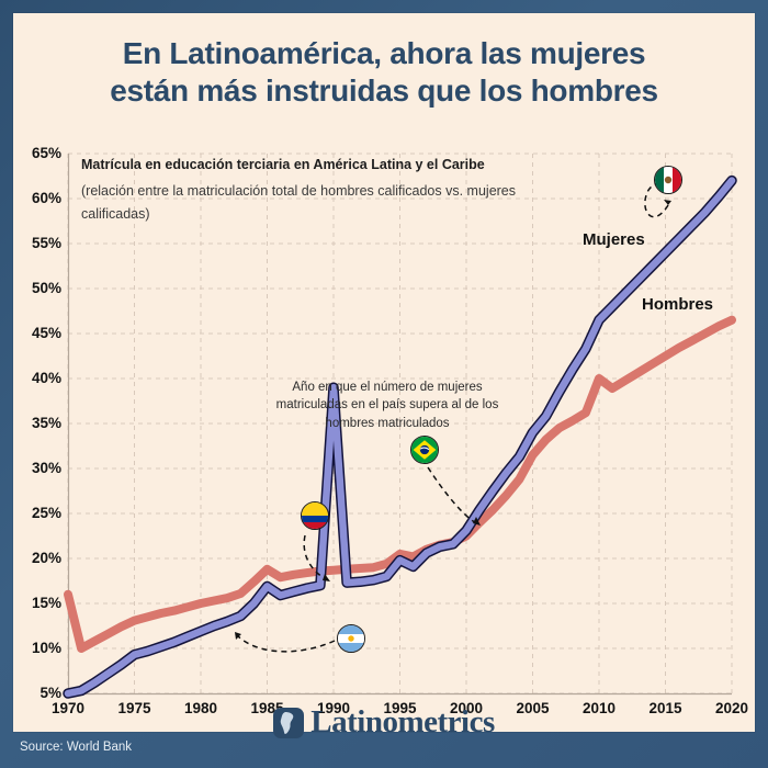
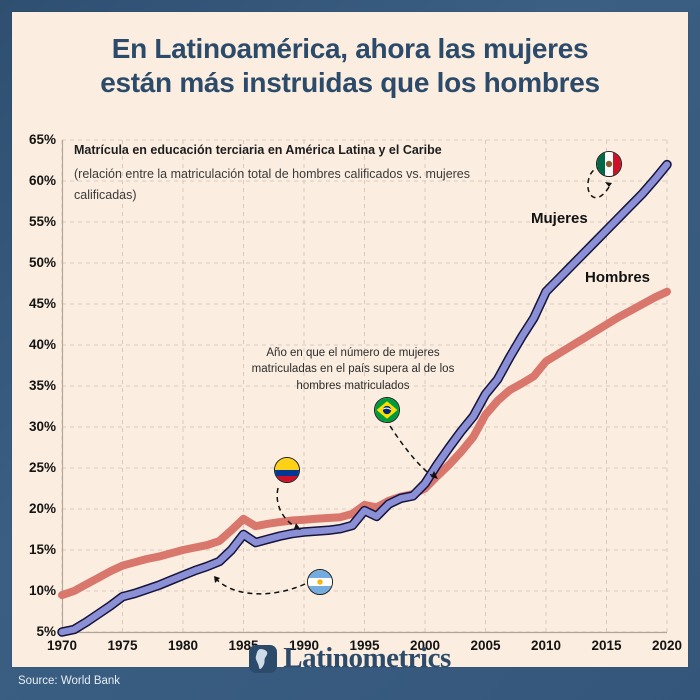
Hombres/1970: 16% -> 10%
Mujeres/1990: 39% -> 17%
Hombres/2010: 40% -> 38%
